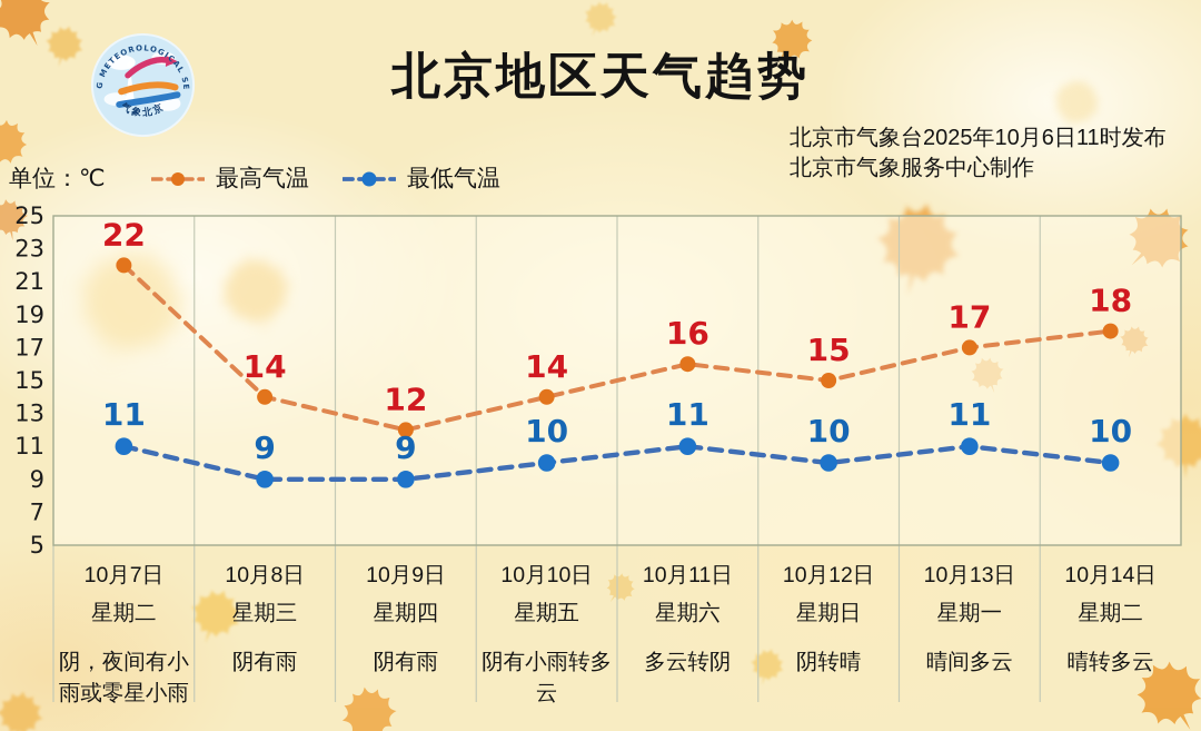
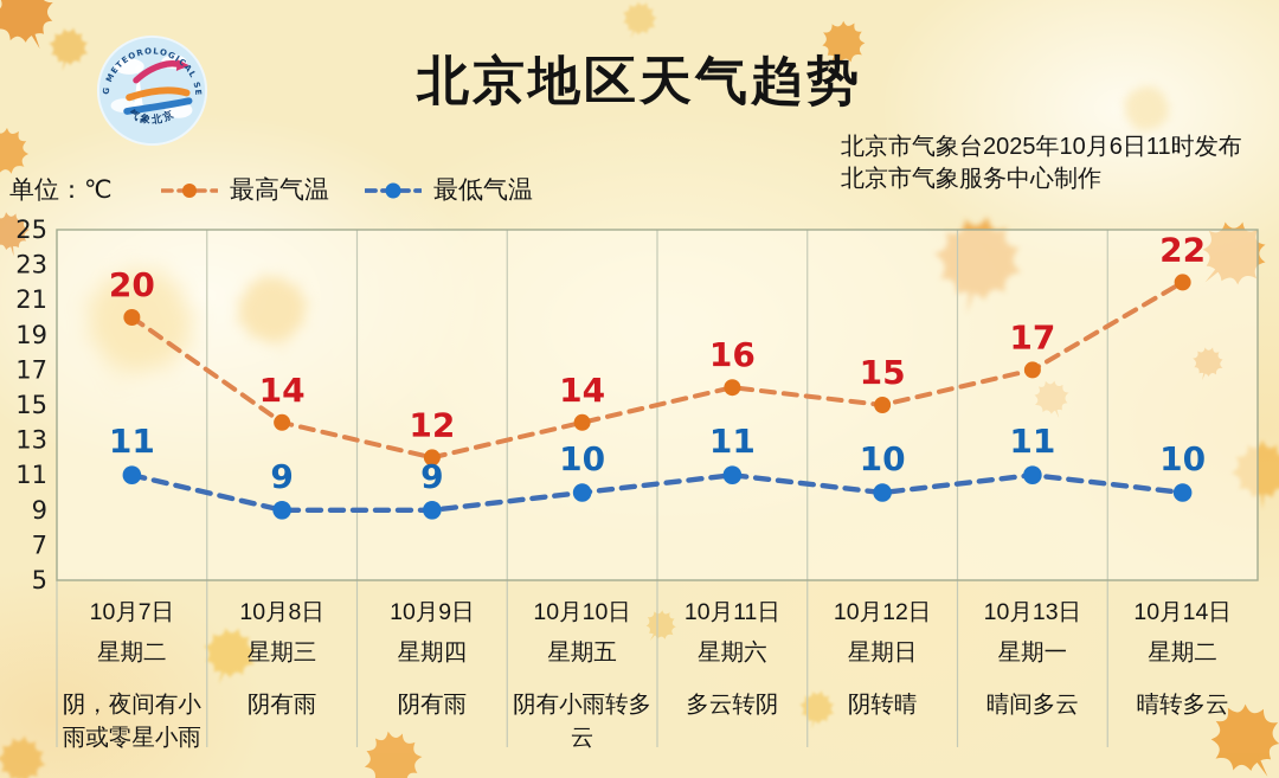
最高气温/10月7日: 22 -> 20
最高气温/10月14日: 18 -> 22
